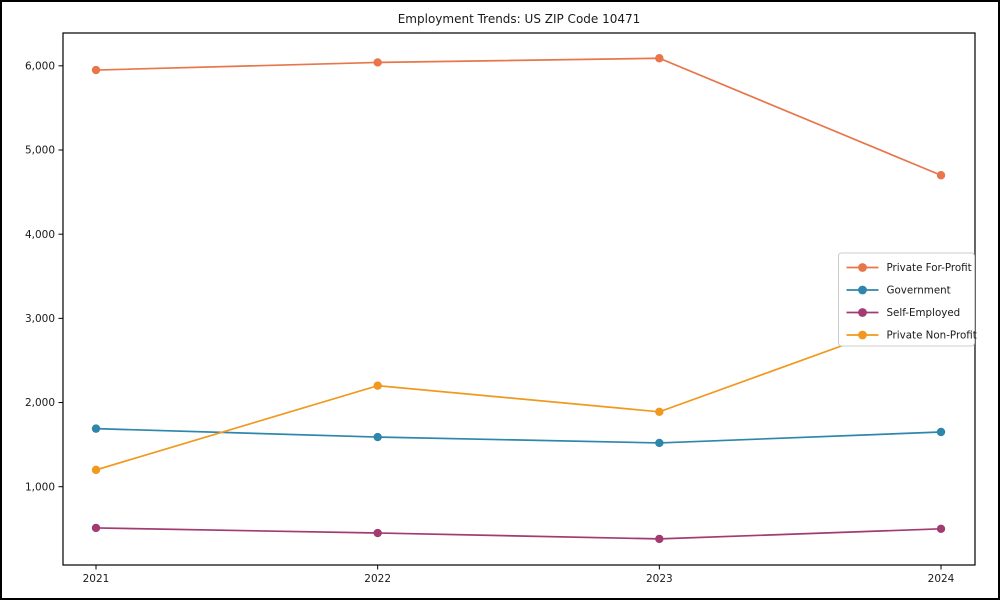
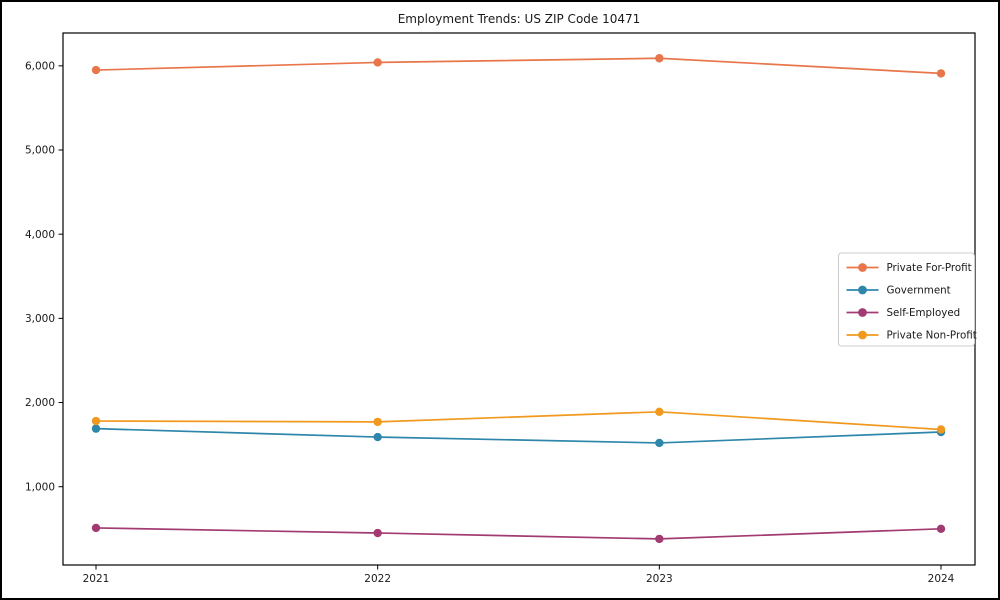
Private Non-Profit/2021: 1200 -> 1800
Private Non-Profit/2022: 2200 -> 1800
Private For-Profit/2024: 4700 -> 5900
Private Non-Profit/2024: 3100 -> 1700
